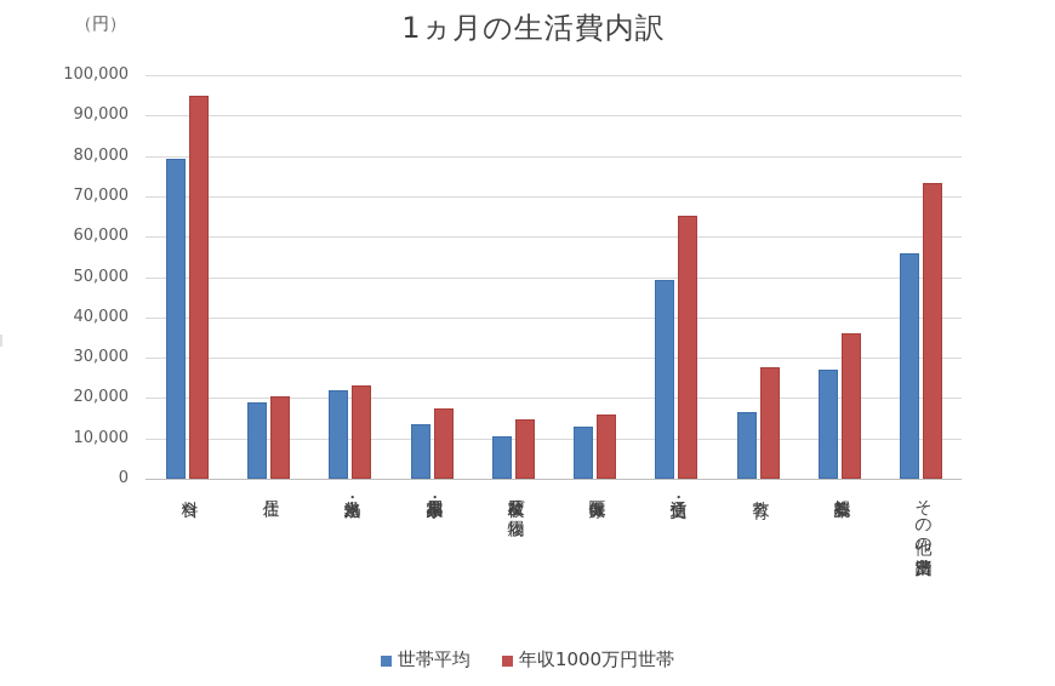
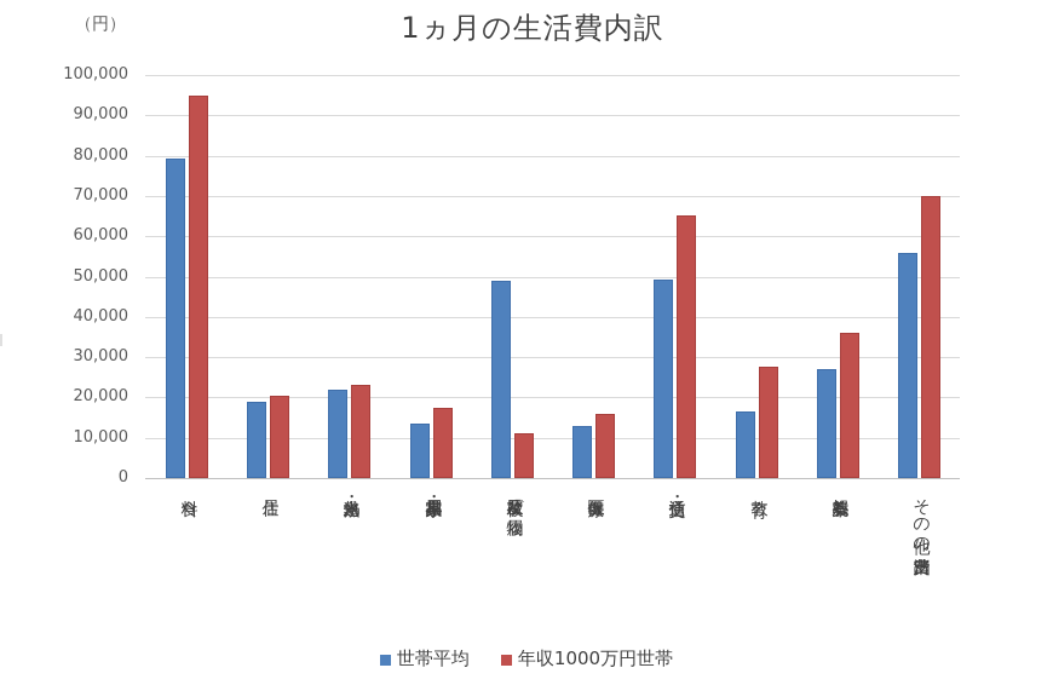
世帯平均/被服及び履物: 10000 -> 49000
年収1000万円世帯/被服及び履物: 15000 -> 11000
年収1000万円世帯/その他の消費支出: 73000 -> 70000
